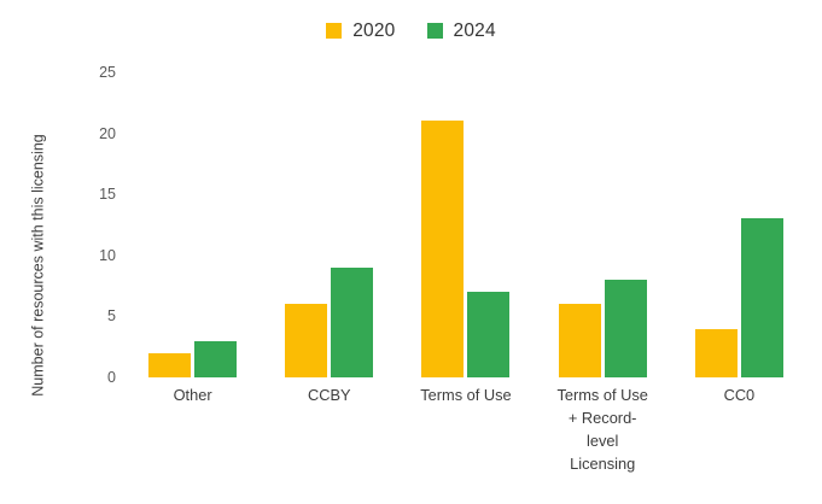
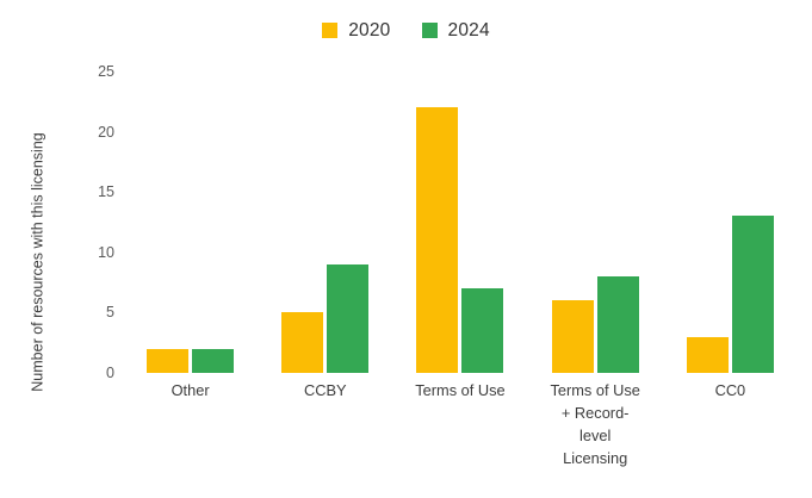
2024/Other: 3 -> 2
2020/CCBY: 6 -> 5
2020/Terms of Use: 21 -> 22
2020/CC0: 4 -> 3
